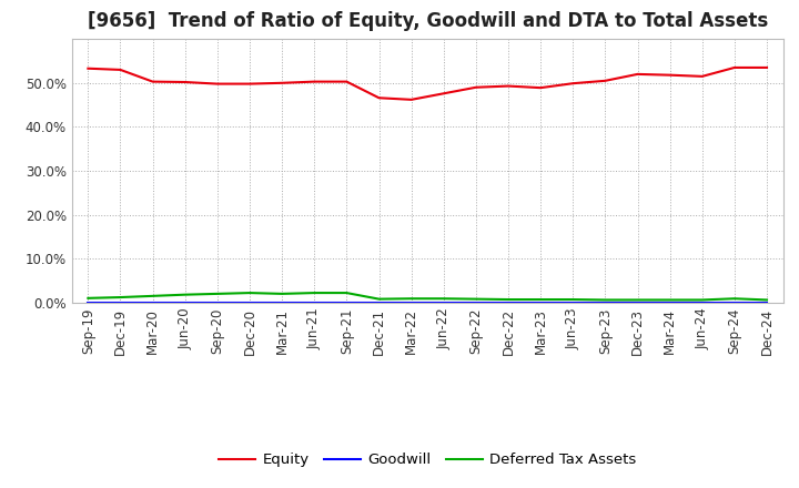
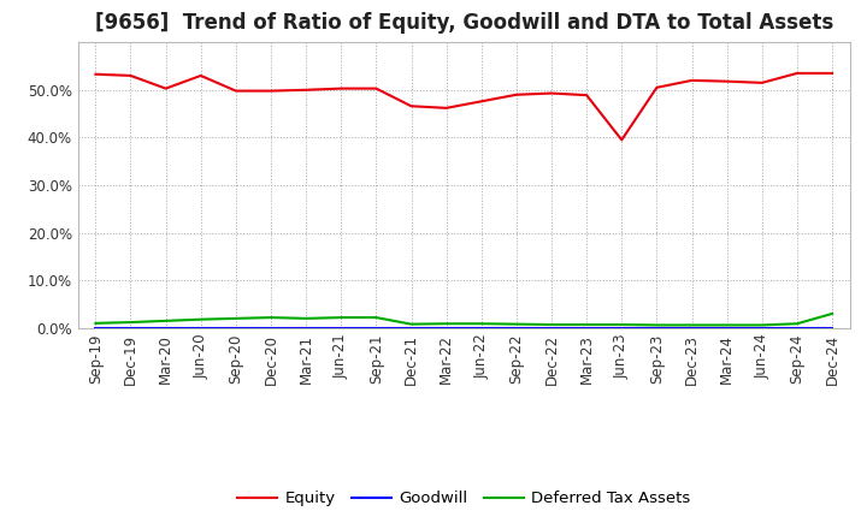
Equity/Jun-20: 50.2% -> 53.0%
Equity/Jun-23: 49.9% -> 39.5%
Deferred Tax Assets/Dec-24: 0.6% -> 3.0%
